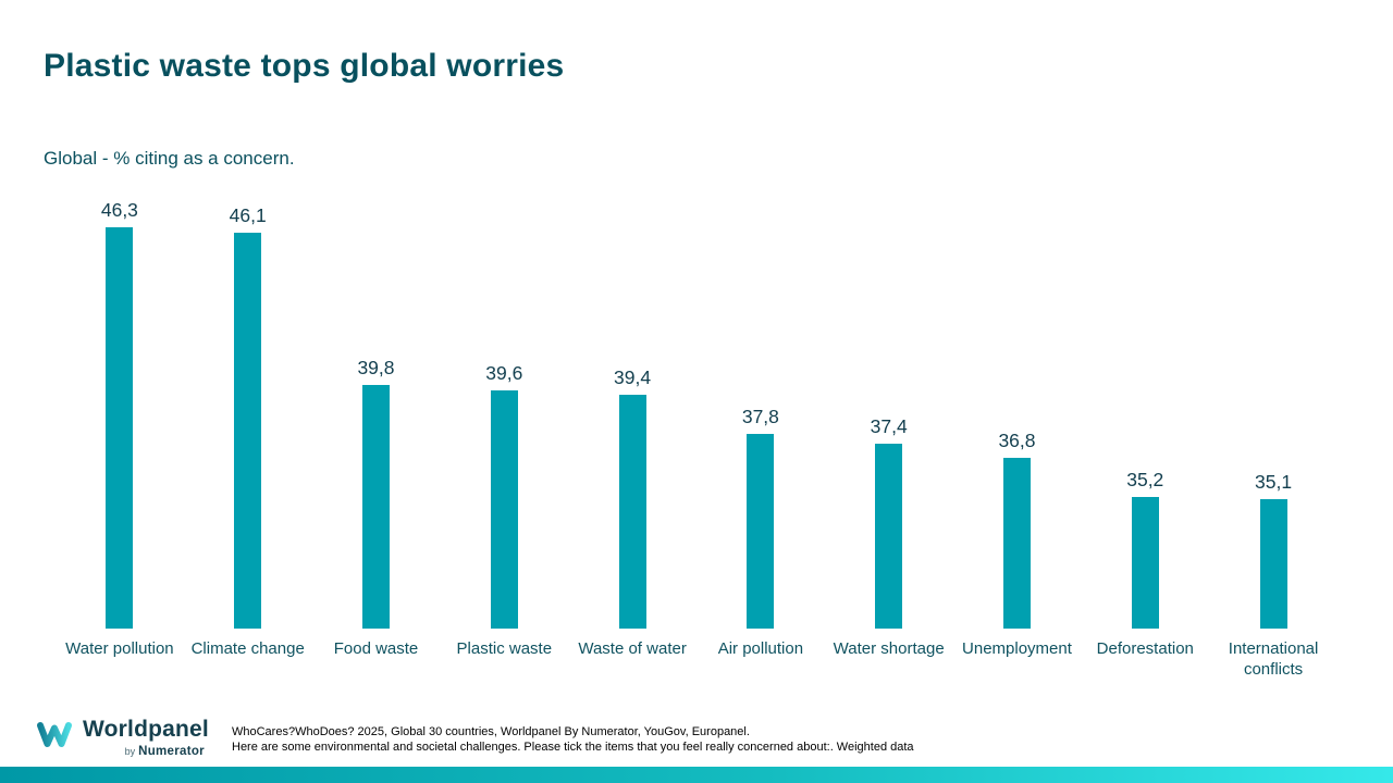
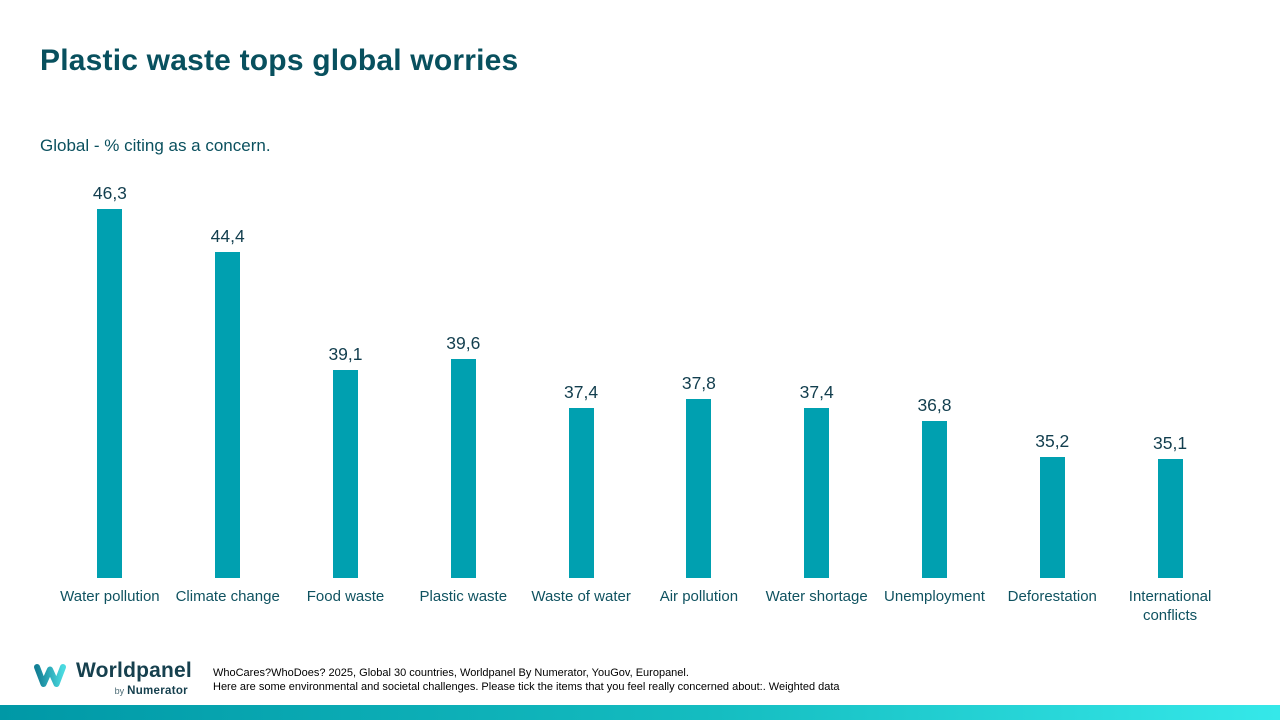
Climate change: 46,1 -> 44,4
Food waste: 39,8 -> 39,1
Waste of water: 39,4 -> 37,4
